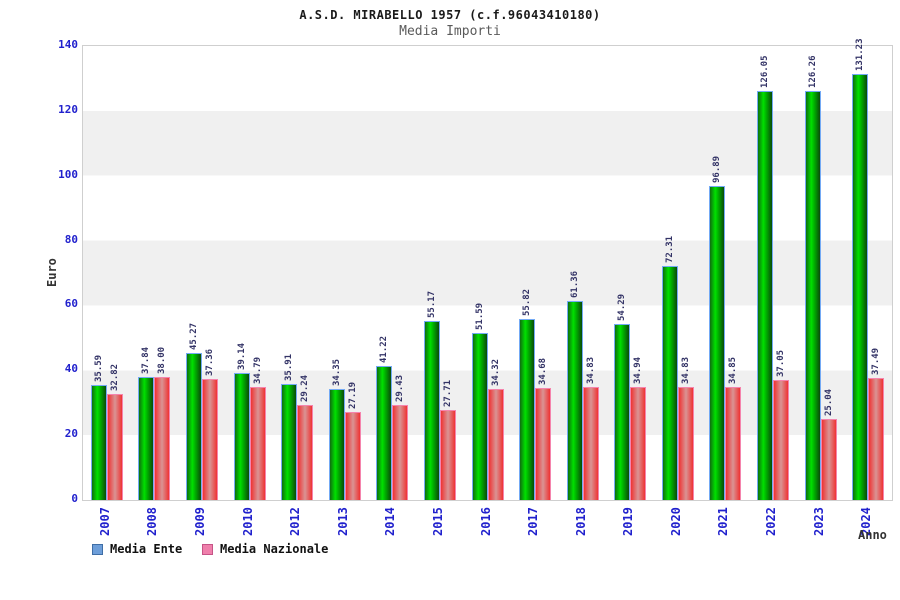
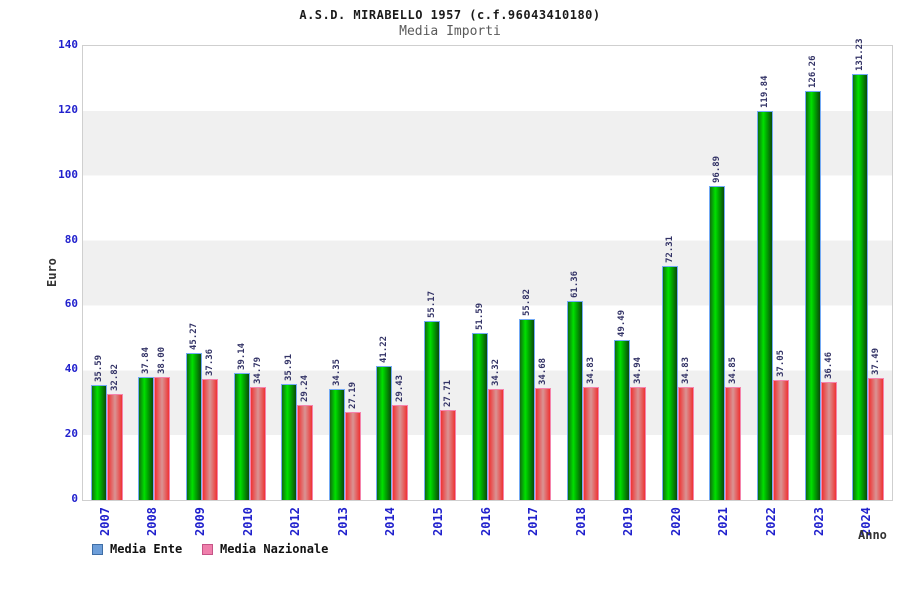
Media Ente/2019: 54.29 -> 49.49
Media Ente/2022: 126.05 -> 119.84
Media Nazionale/2023: 25.04 -> 36.46
